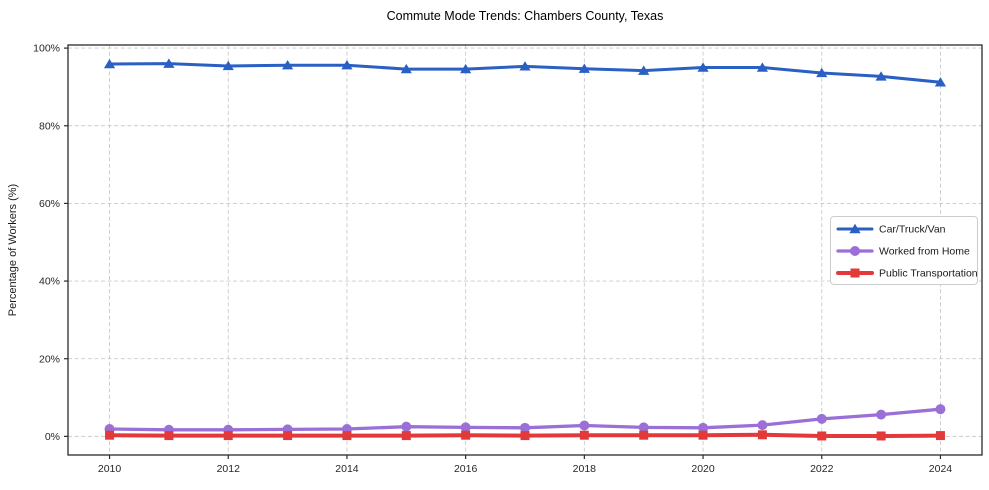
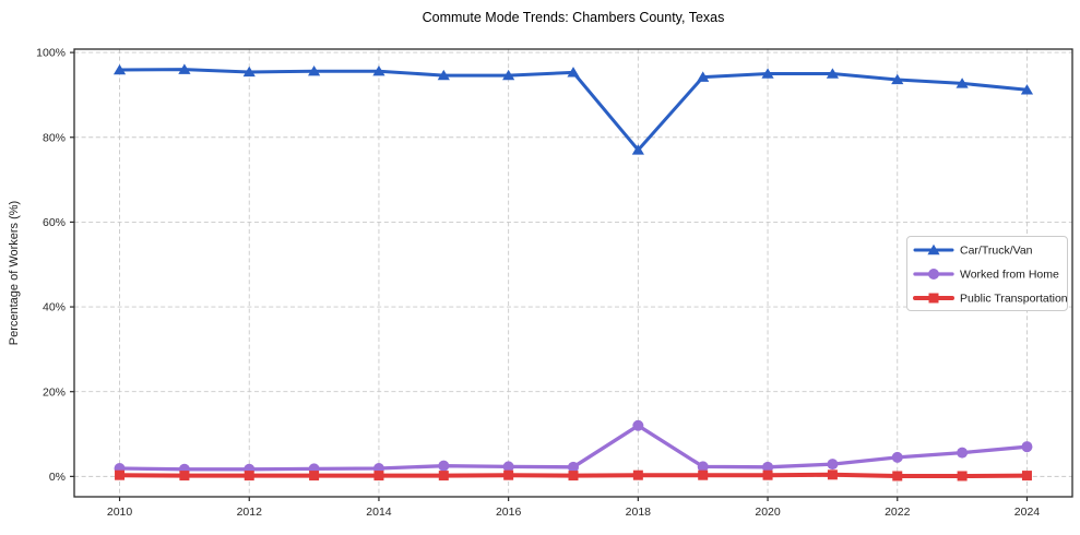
Car/Truck/Van/2018: 95% -> 77%
Worked from Home/2018: 3% -> 12%
